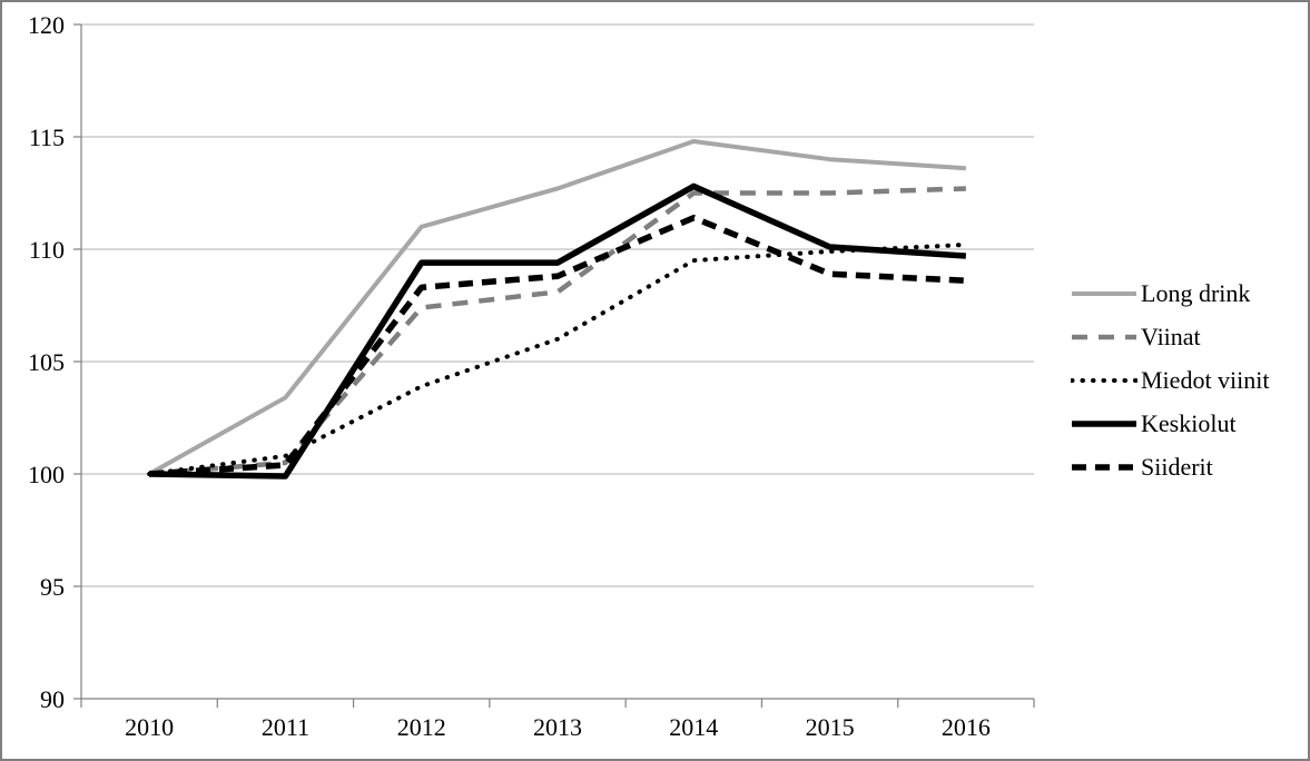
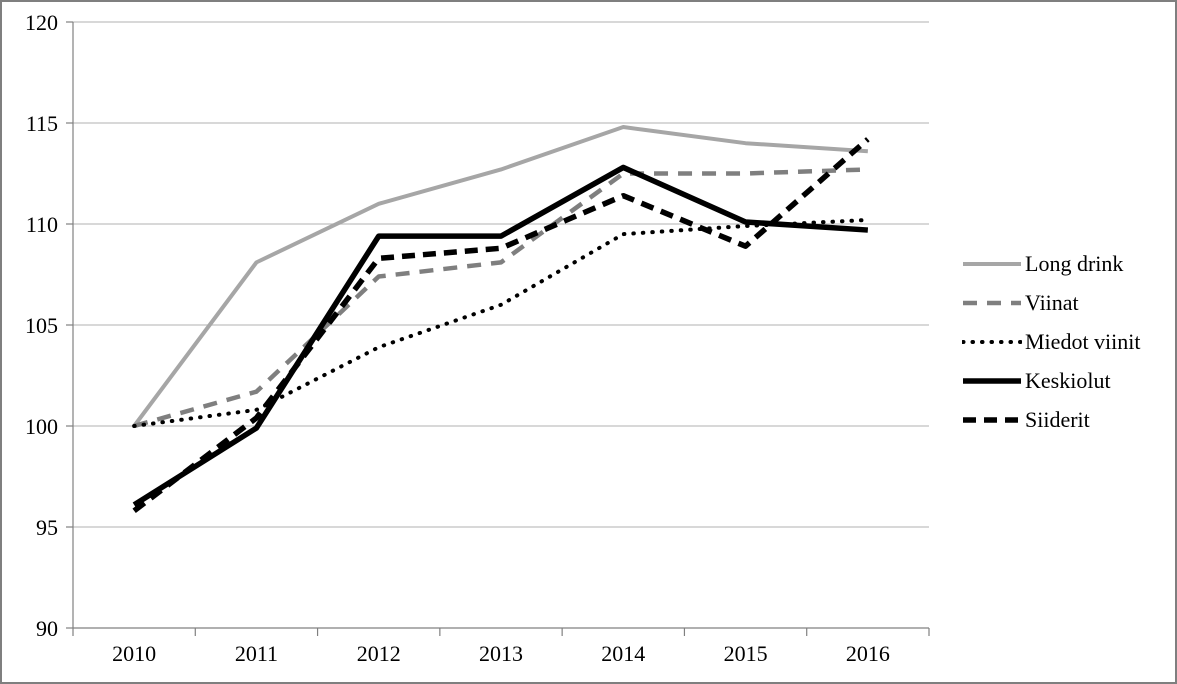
Keskiolut/2010: 100.0 -> 96.1
Siiderit/2010: 100.0 -> 95.8
Long drink/2011: 103.4 -> 108.1
Viinat/2011: 100.5 -> 101.7
Siiderit/2016: 108.6 -> 114.2
